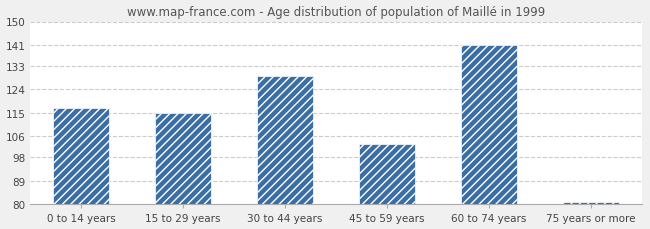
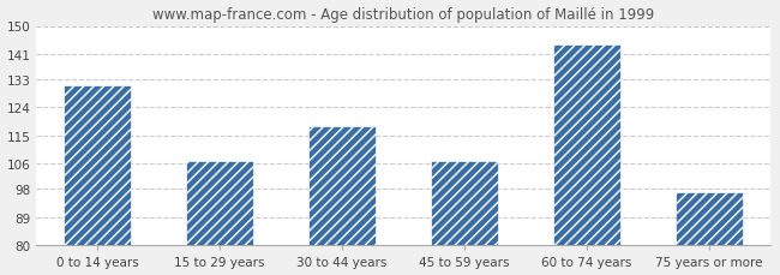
0 to 14 years: 117 -> 131
15 to 29 years: 115 -> 107
30 to 44 years: 129 -> 118
45 to 59 years: 103 -> 107
60 to 74 years: 141 -> 144
75 years or more: 81 -> 97
